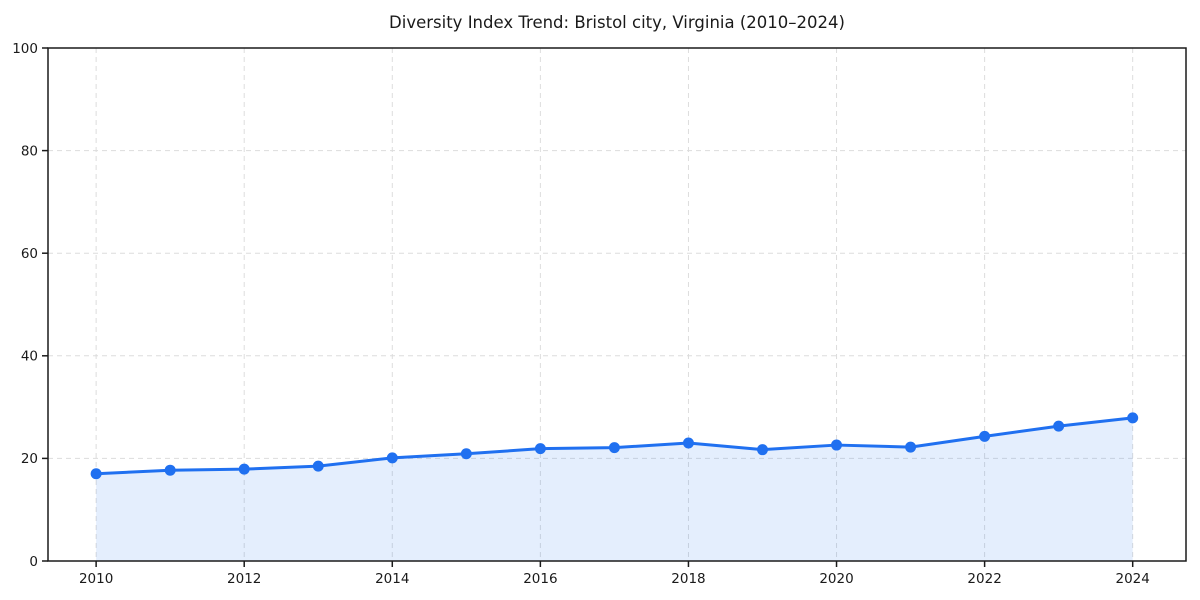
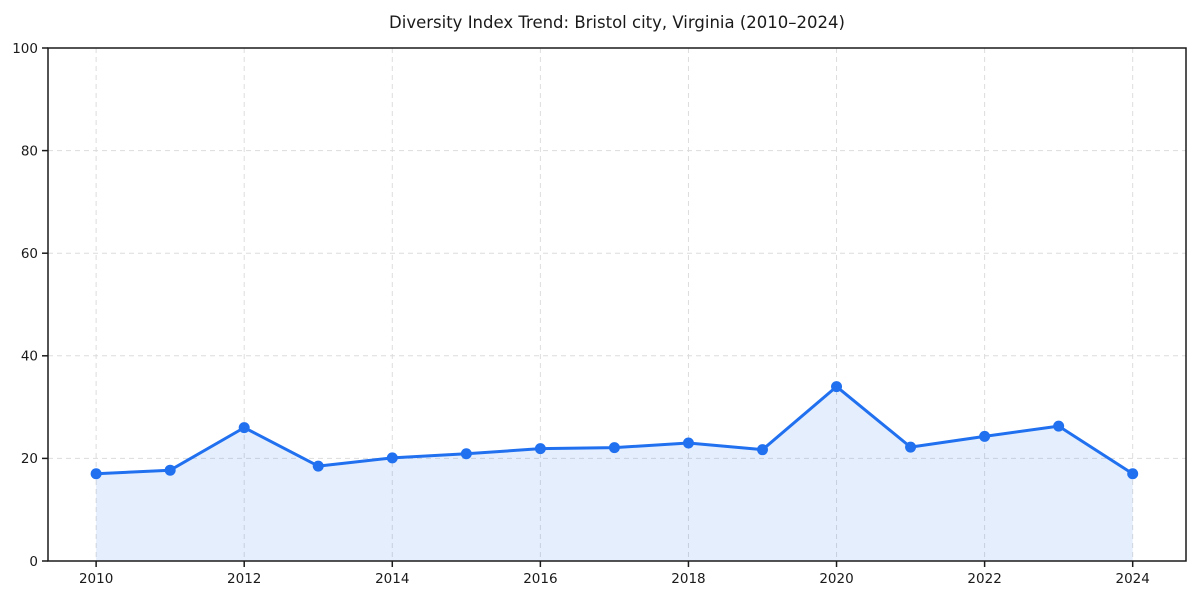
2012: 18 -> 26
2020: 23 -> 34
2024: 28 -> 17
